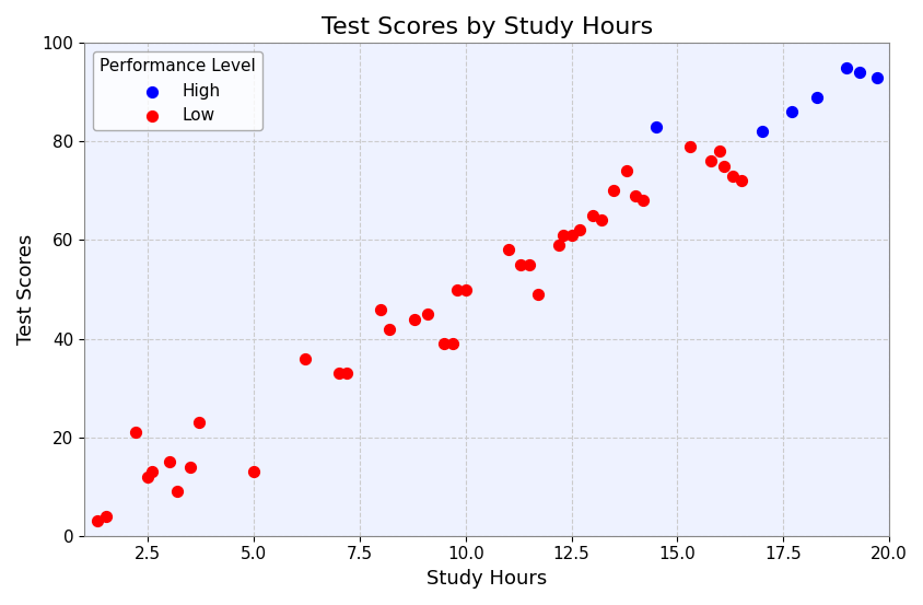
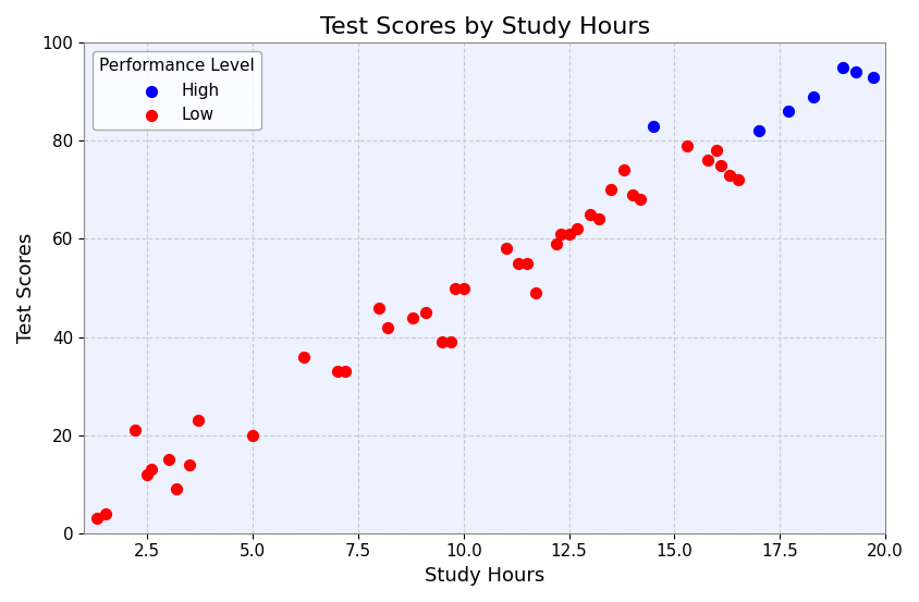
Low/5.0: 13 -> 20
